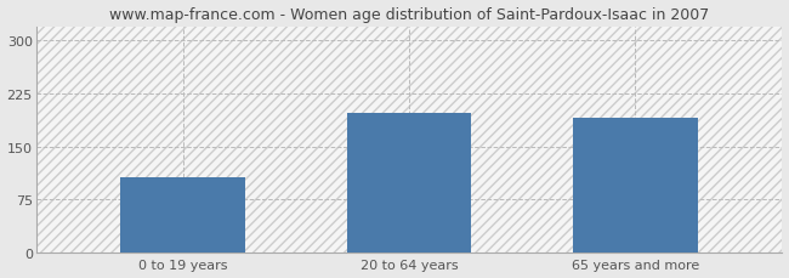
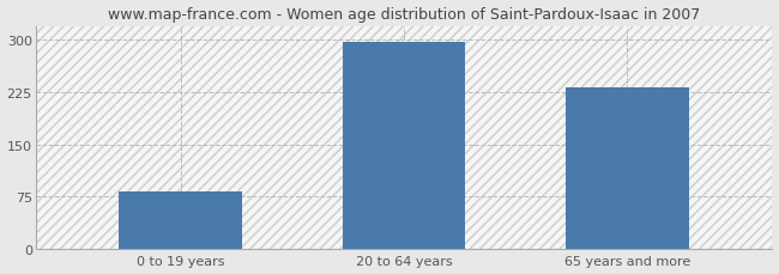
0 to 19 years: 106 -> 82
20 to 64 years: 198 -> 297
65 years and more: 190 -> 232
